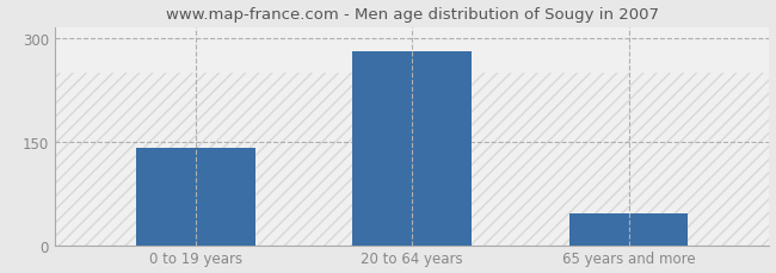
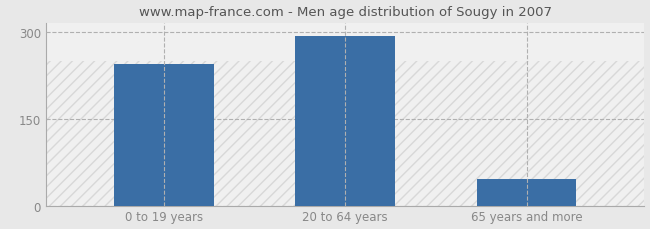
0 to 19 years: 140 -> 244
20 to 64 years: 280 -> 292
